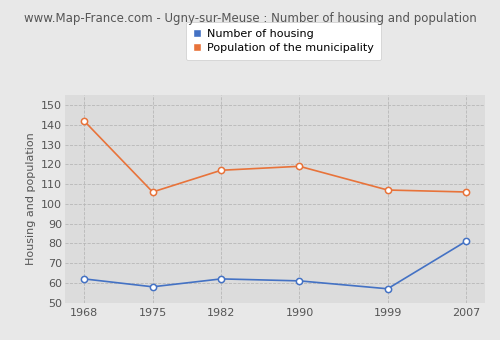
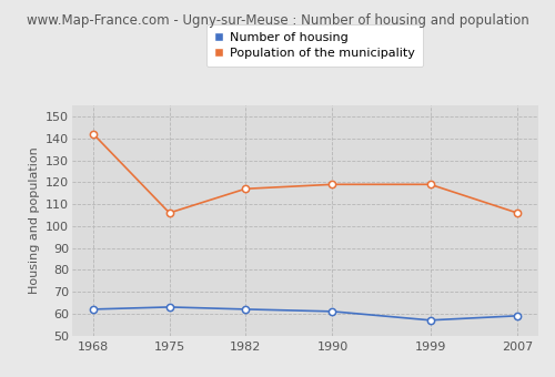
Number of housing/1975: 58 -> 63
Population of the municipality/1999: 107 -> 119
Number of housing/2007: 81 -> 59
